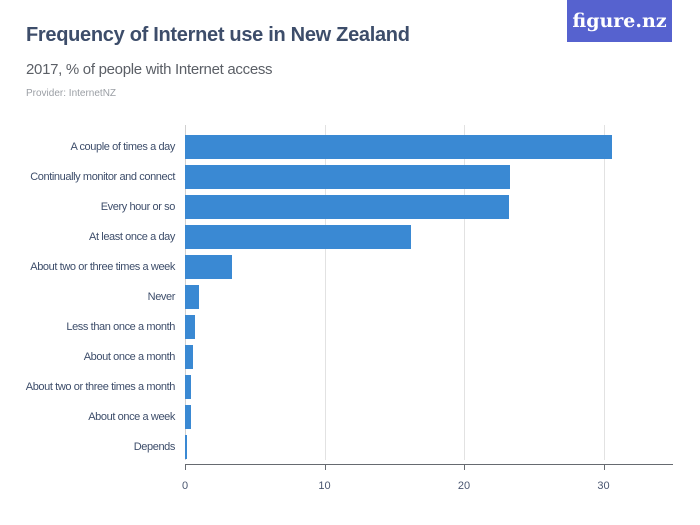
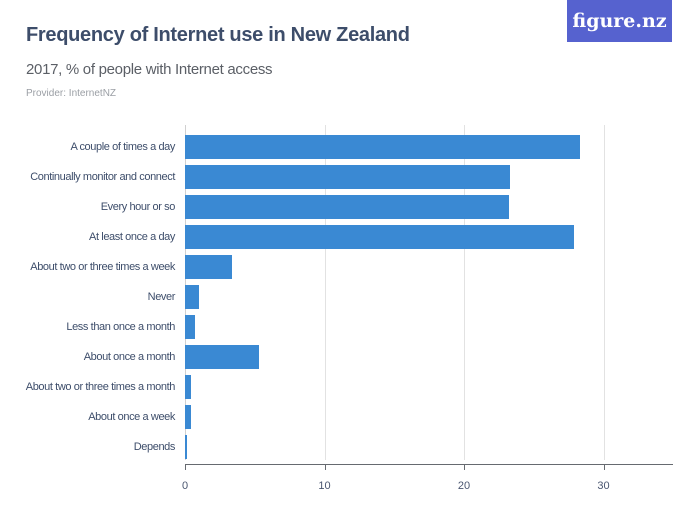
A couple of times a day: 30.6 -> 28.3
At least once a day: 16.2 -> 27.9
About once a month: 0.6 -> 5.3
